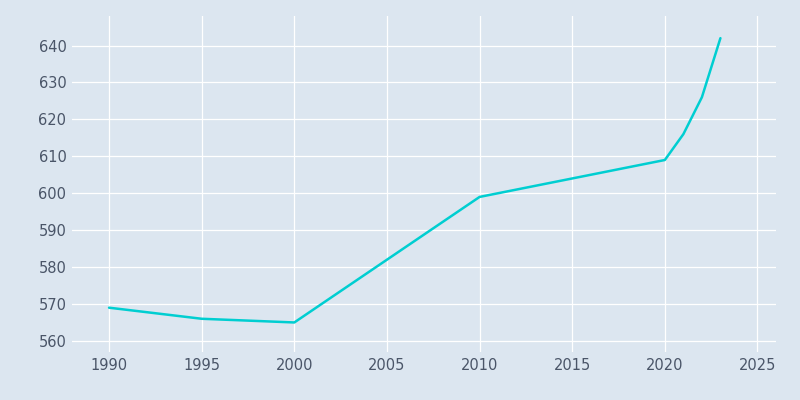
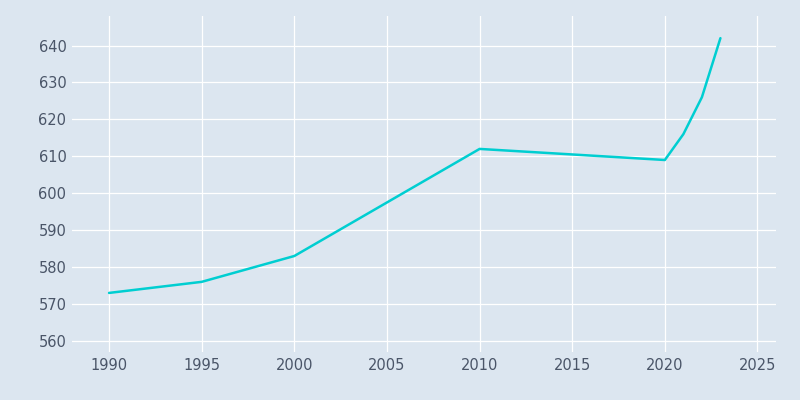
1990: 569 -> 573
1995: 566 -> 576
2000: 565 -> 583
2010: 599 -> 612
